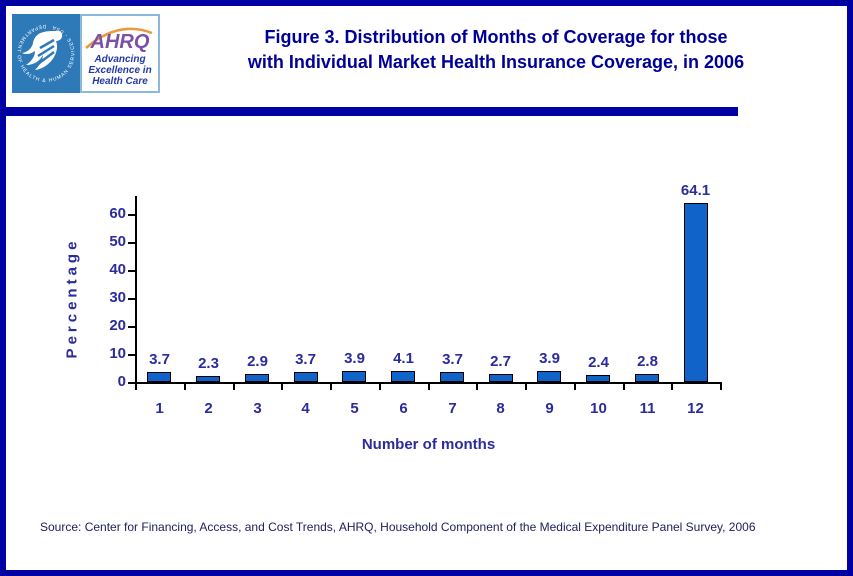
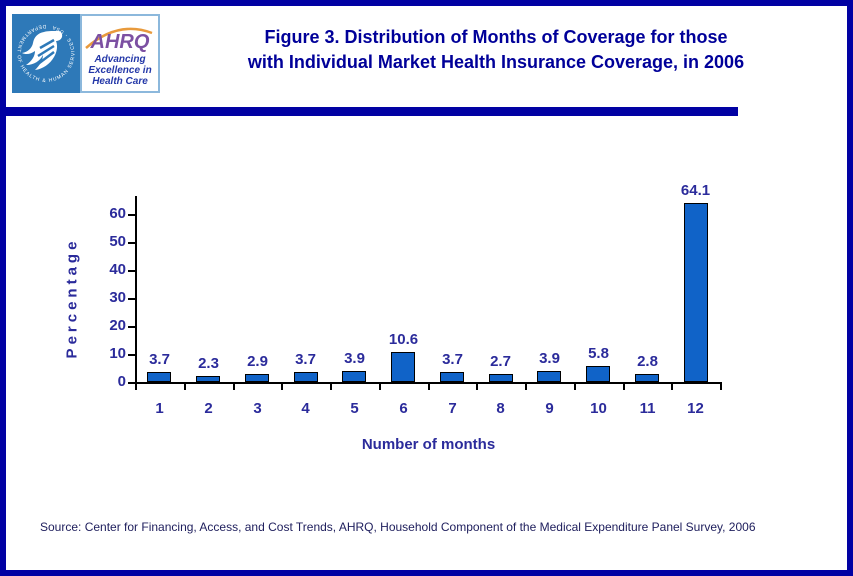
6: 4.1 -> 10.6
10: 2.4 -> 5.8
